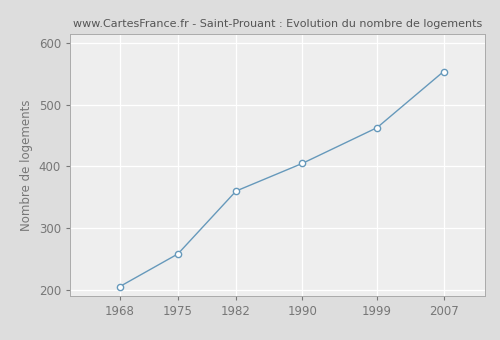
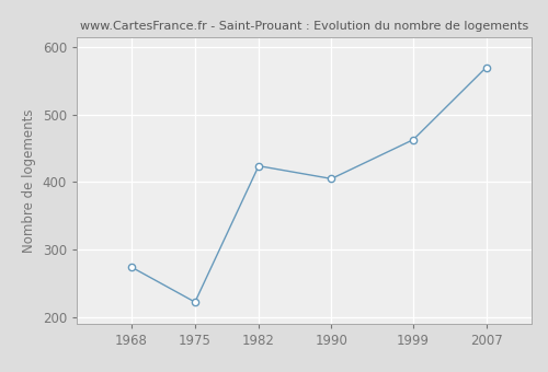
1968: 205 -> 274
1975: 258 -> 222
1982: 360 -> 424
2007: 554 -> 570
